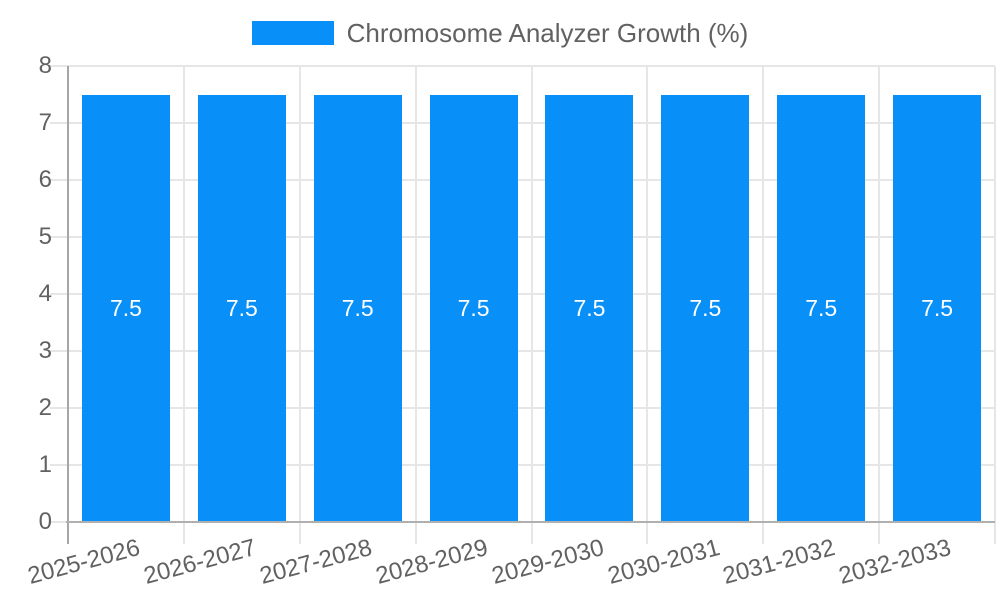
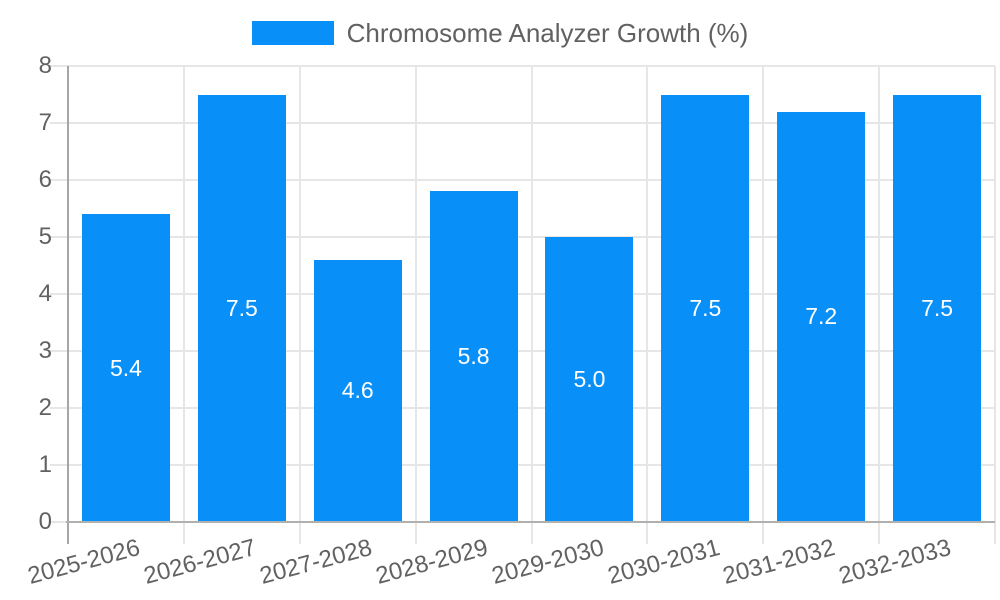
2025-2026: 7.5 -> 5.4
2027-2028: 7.5 -> 4.6
2028-2029: 7.5 -> 5.8
2029-2030: 7.5 -> 5.0
2031-2032: 7.5 -> 7.2
